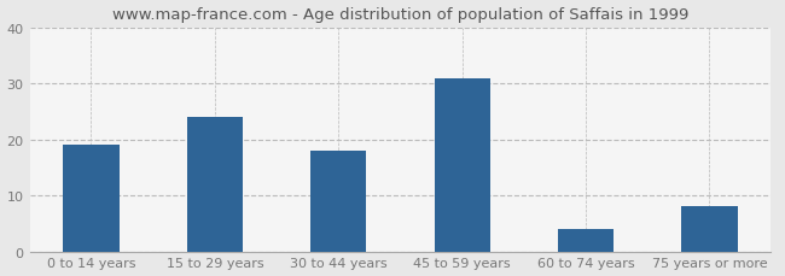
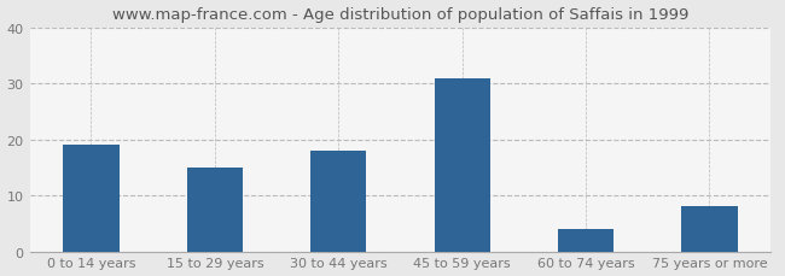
15 to 29 years: 24 -> 15
